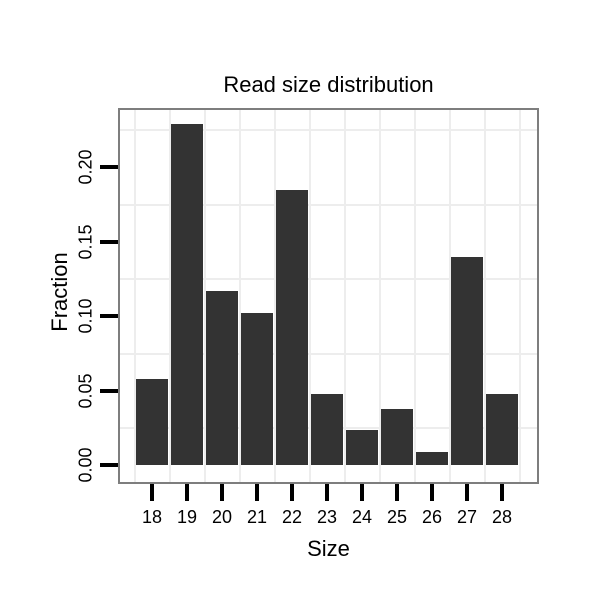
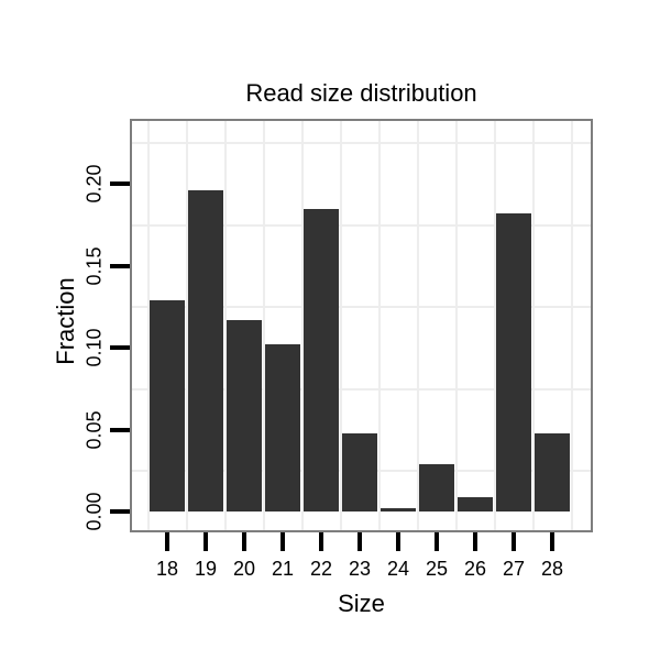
18: 0.058 -> 0.129
19: 0.229 -> 0.196
24: 0.024 -> 0.002
25: 0.038 -> 0.029
27: 0.140 -> 0.182
